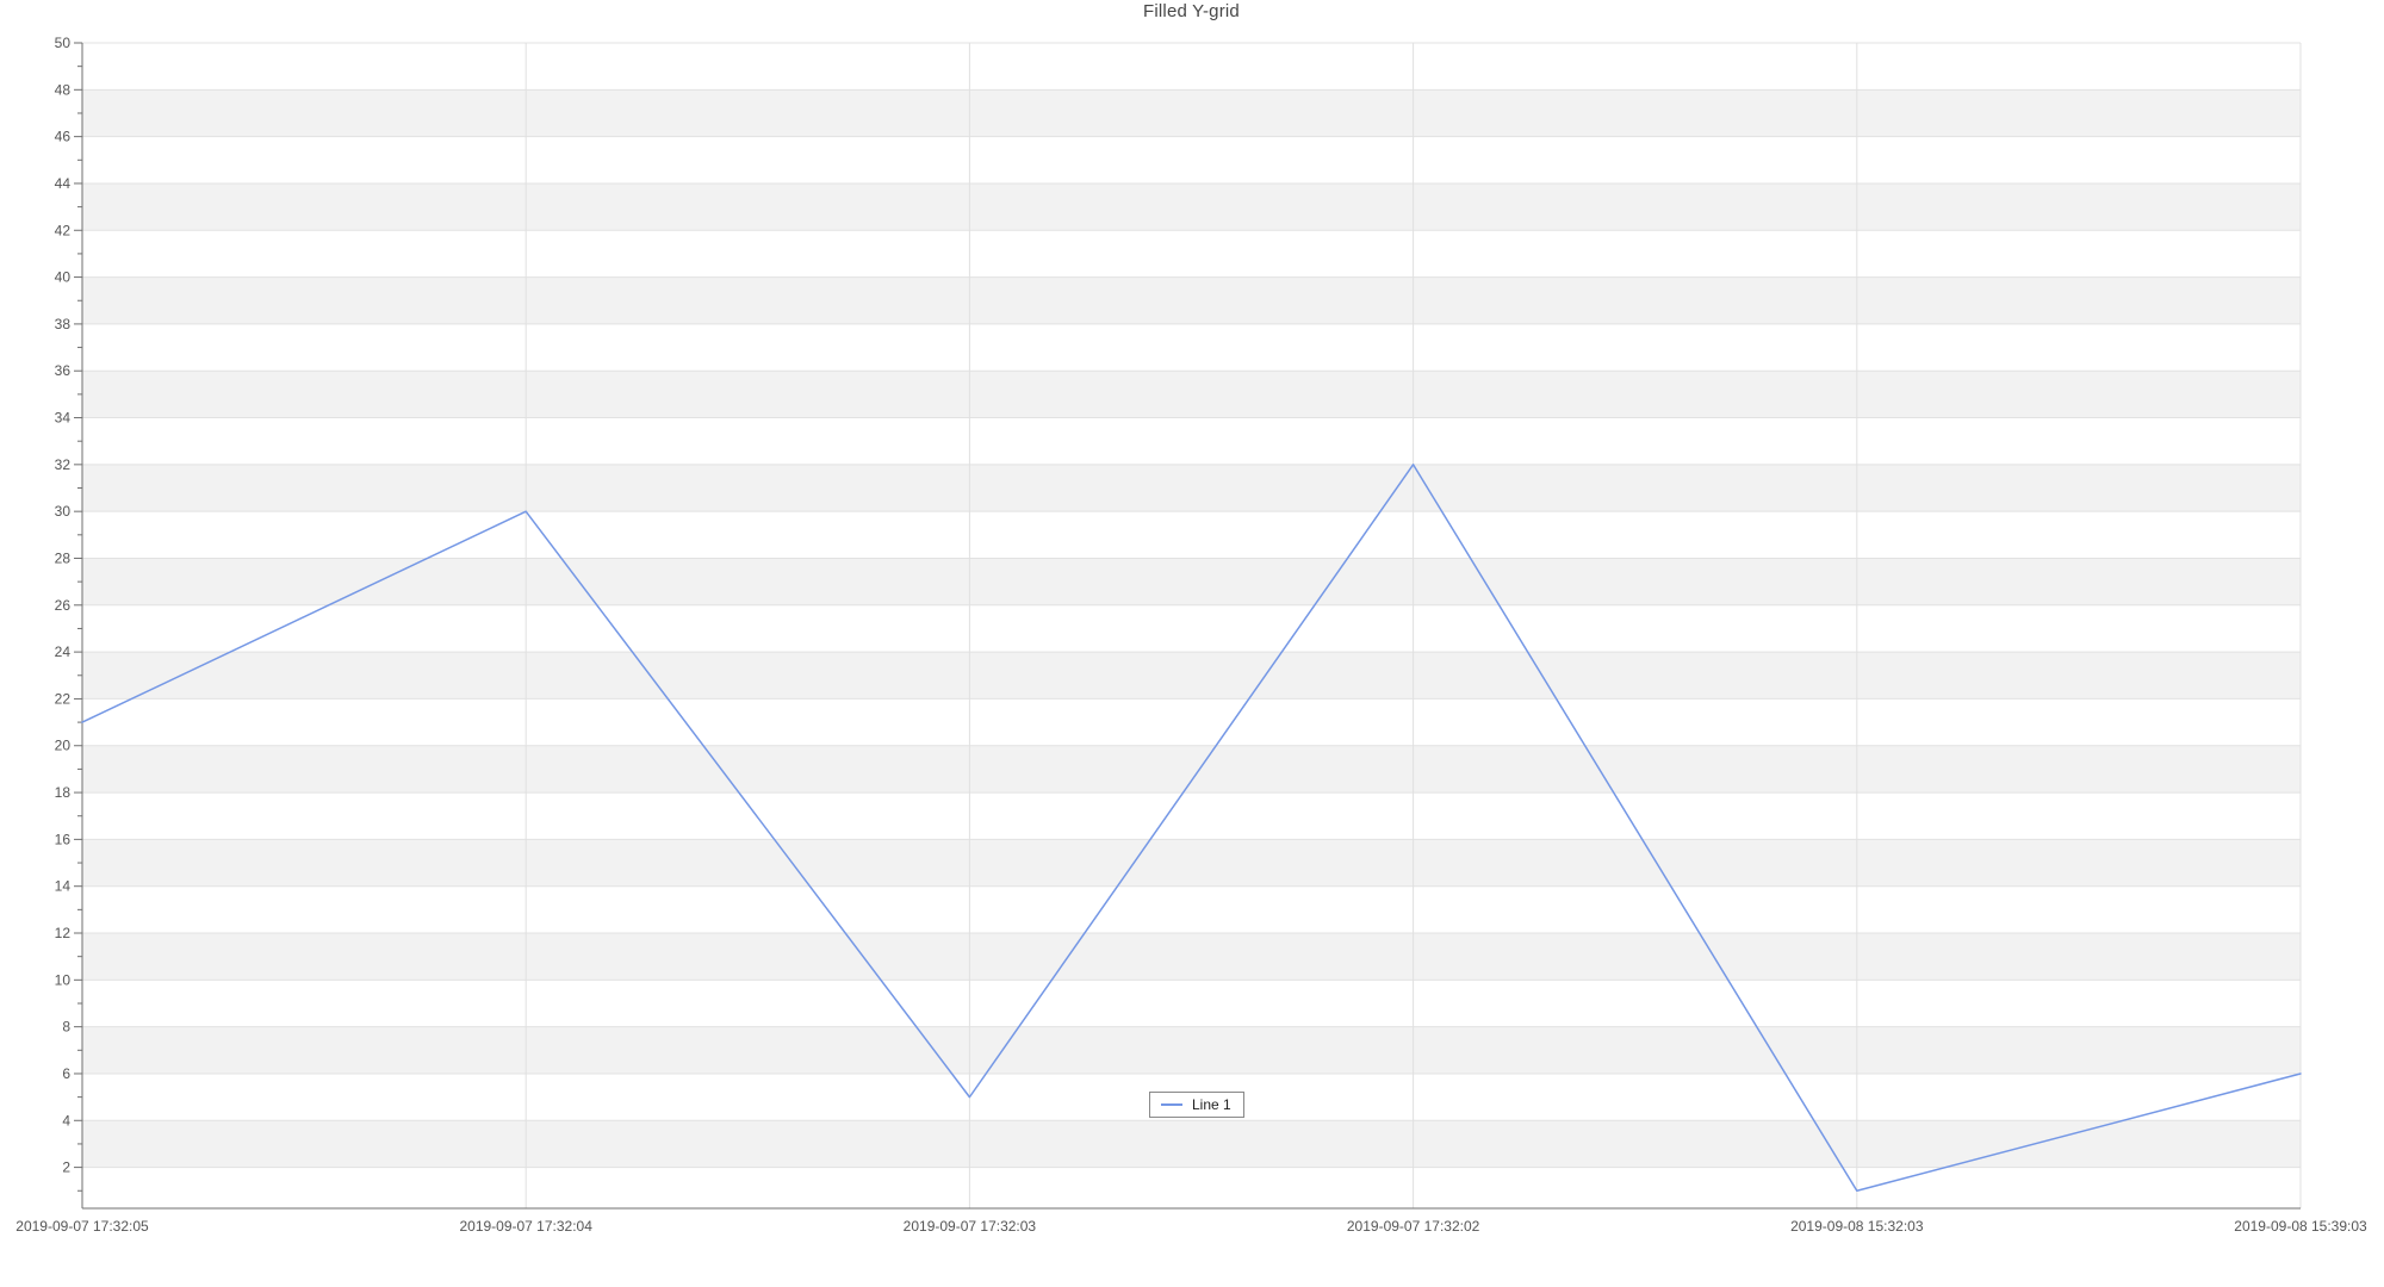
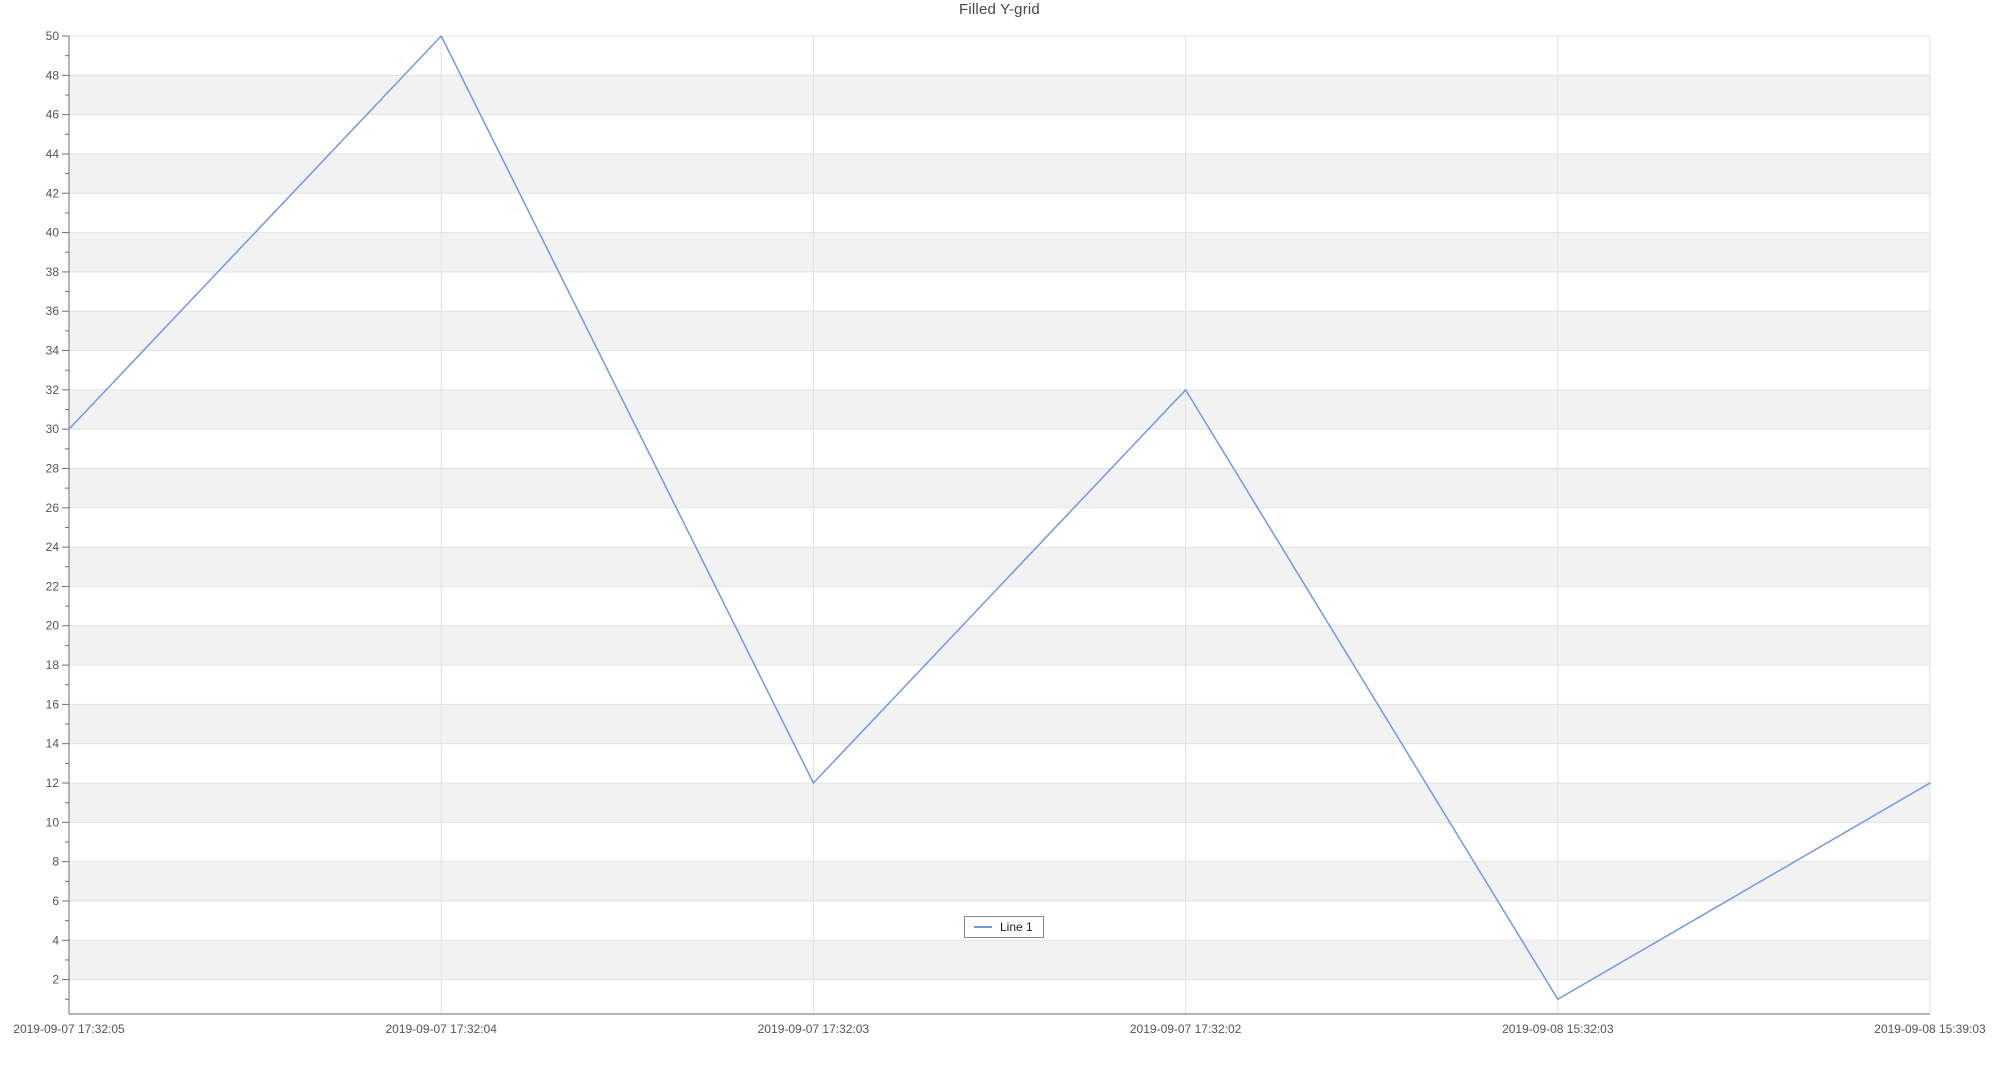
2019-09-07 17:32:05: 21 -> 30
2019-09-07 17:32:04: 30 -> 50
2019-09-07 17:32:03: 5 -> 12
2019-09-08 15:39:03: 6 -> 12
